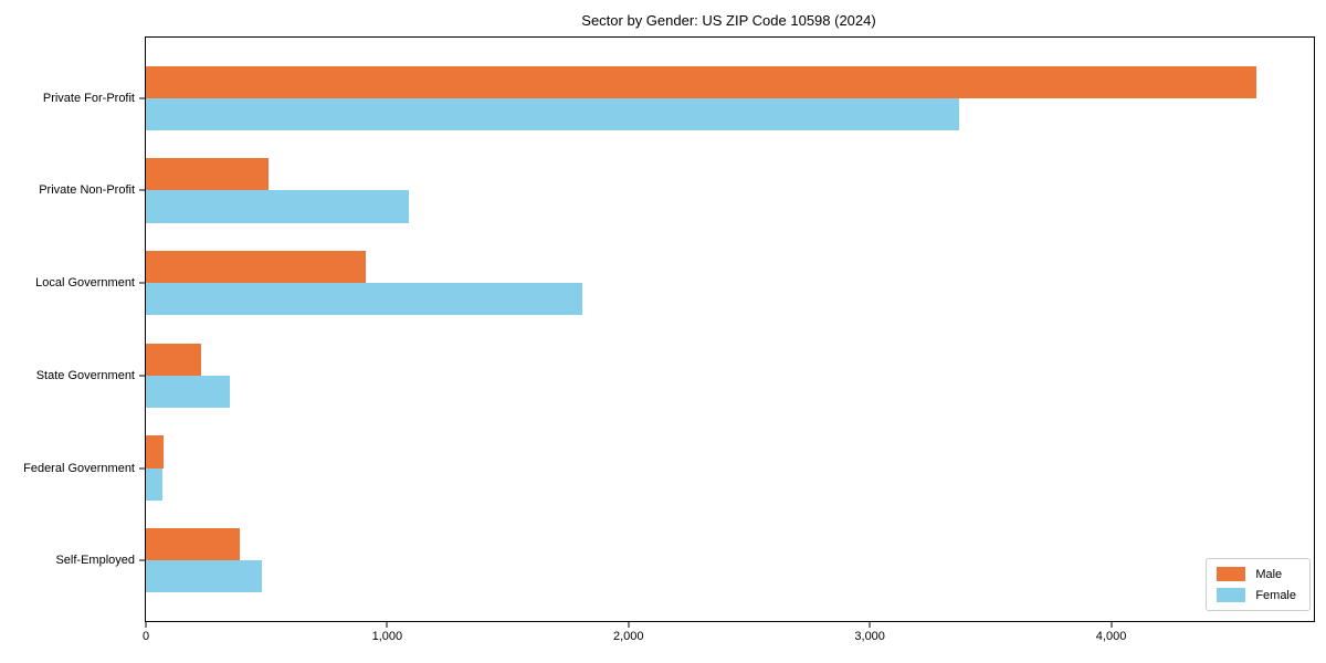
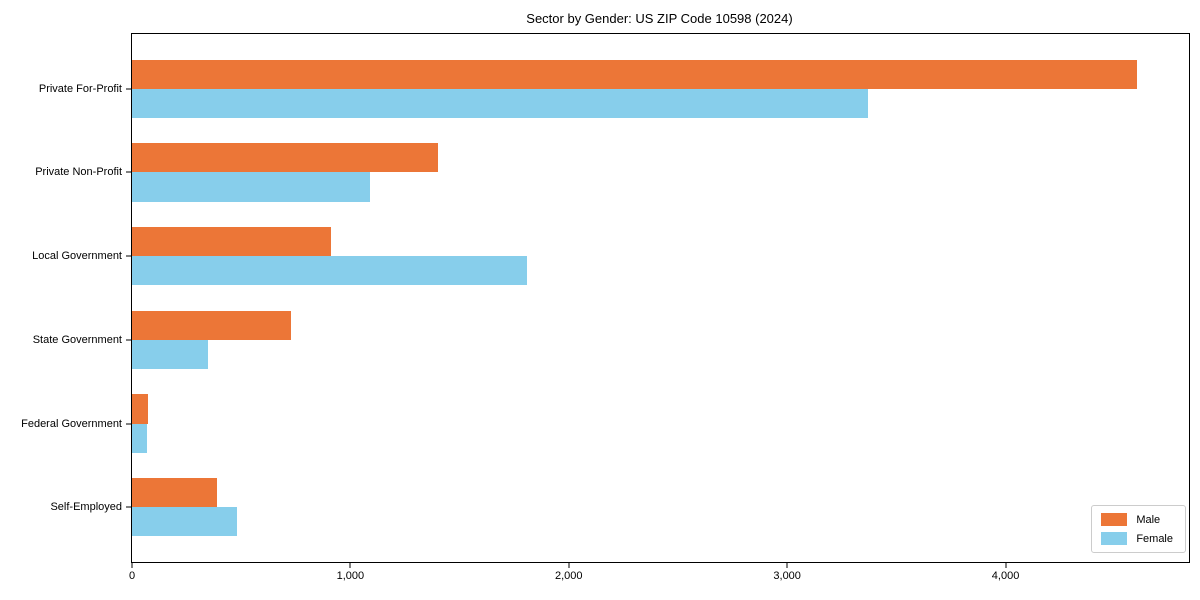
Male/Private Non-Profit: 510 -> 1400
Male/State Government: 230 -> 730
